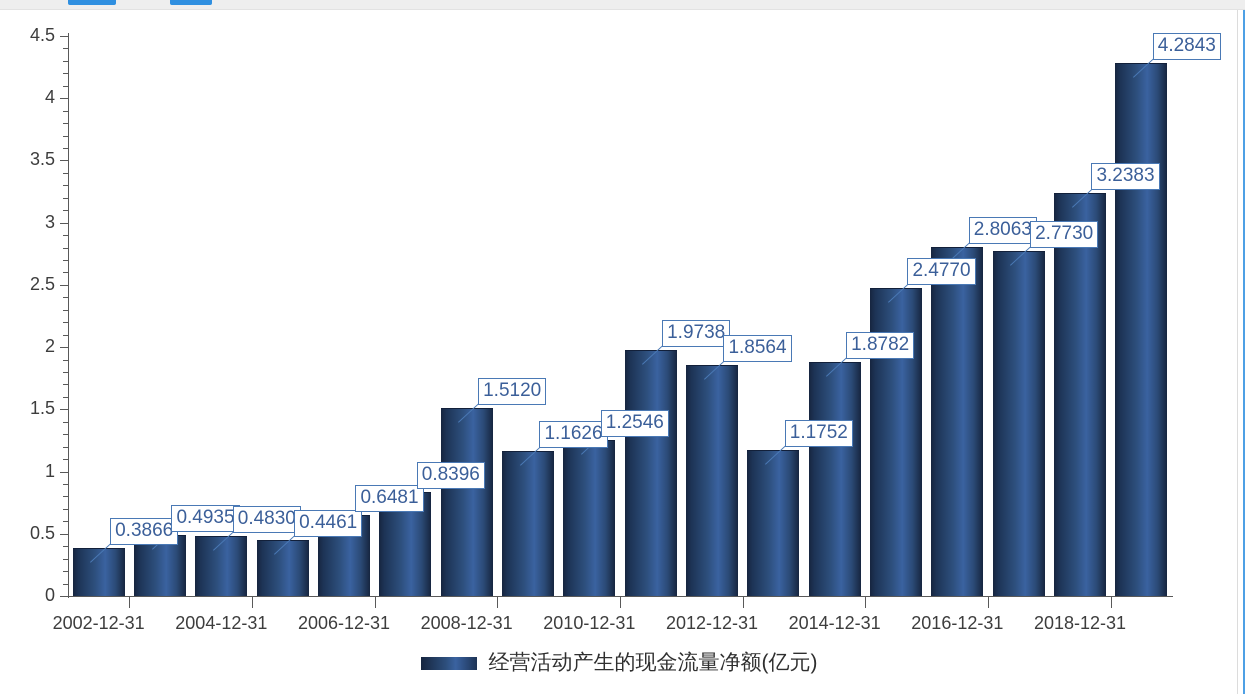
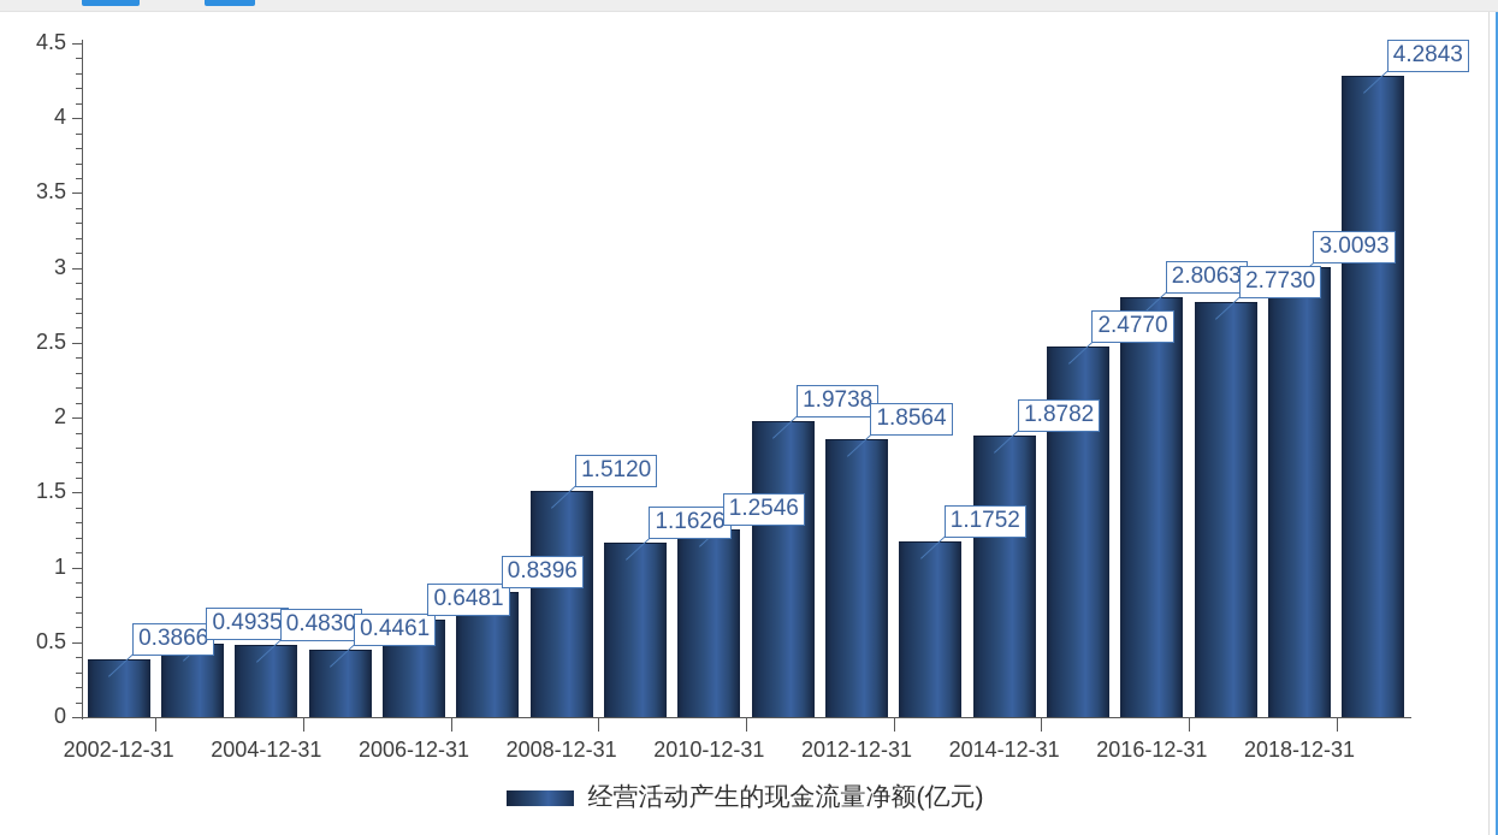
2018-12-31: 3.2383 -> 3.0093
